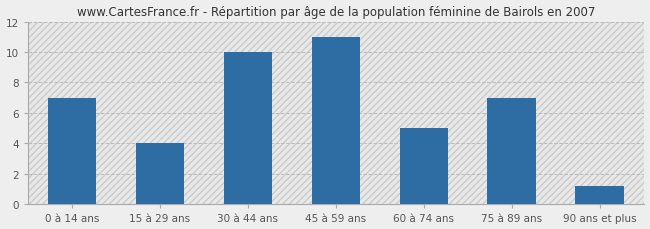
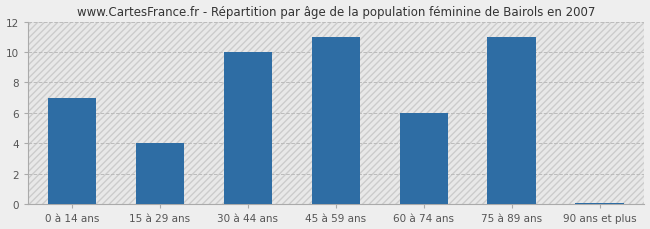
60 à 74 ans: 5.0 -> 6.0
75 à 89 ans: 7.0 -> 11.0
90 ans et plus: 1.2 -> 0.1
